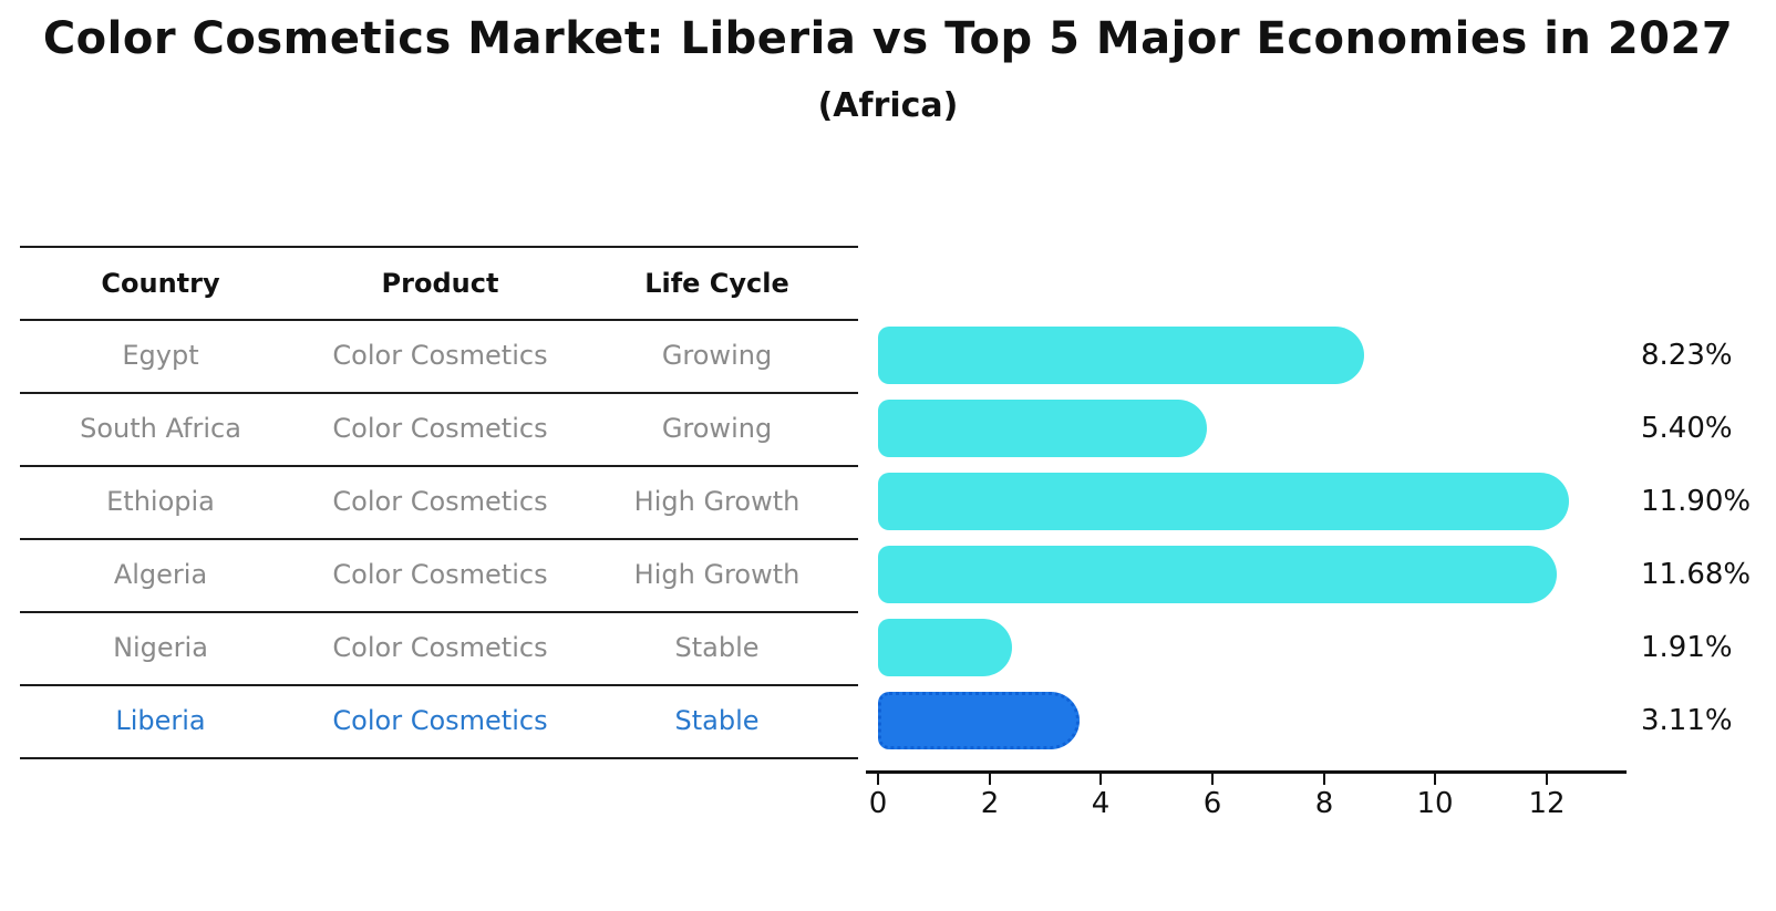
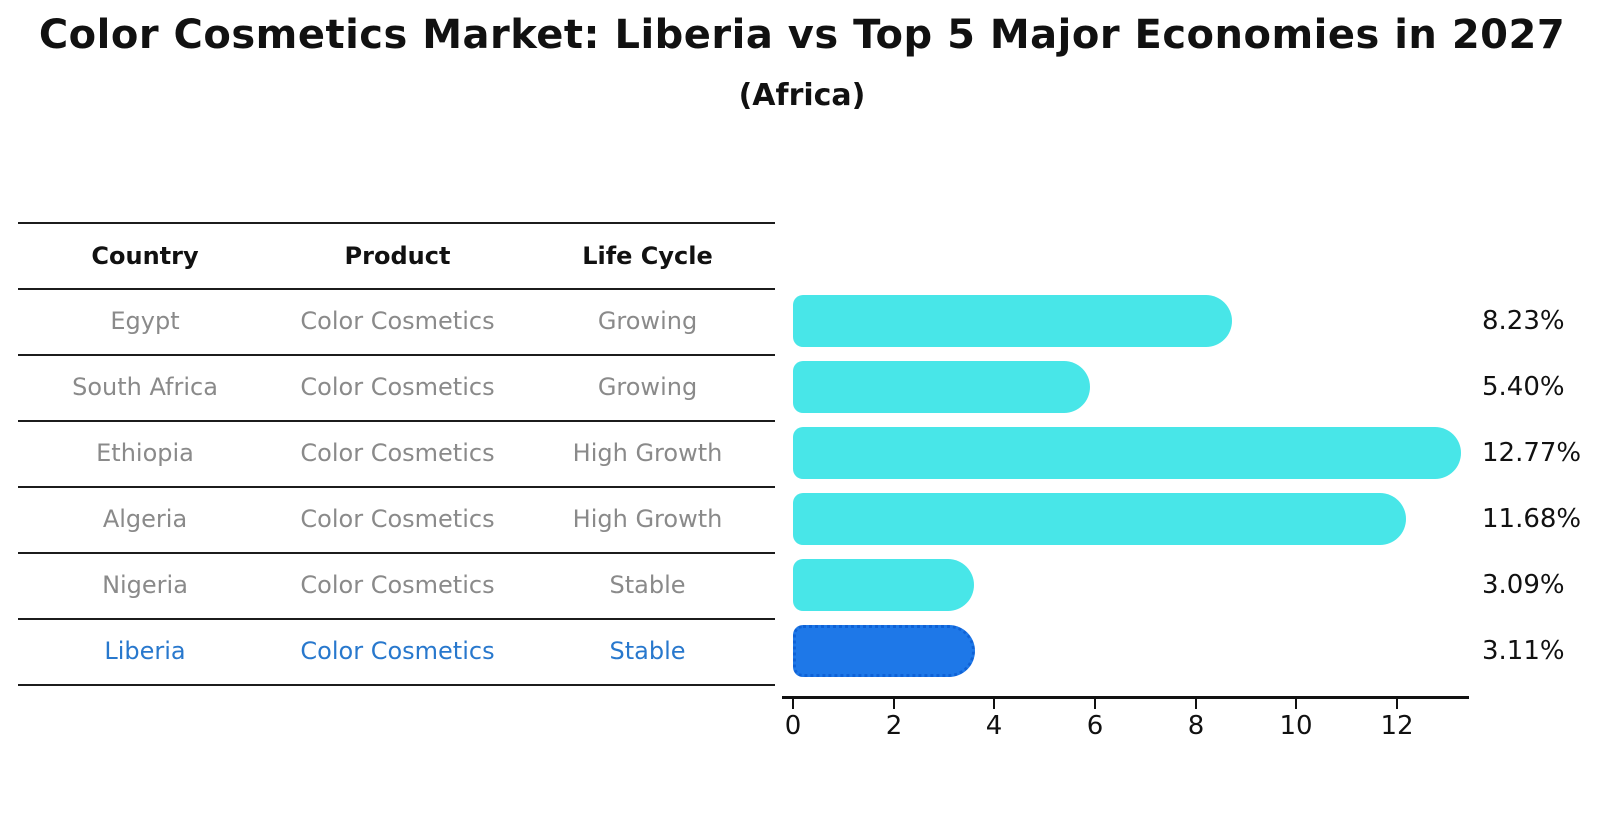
Ethiopia: 11.90% -> 12.77%
Nigeria: 1.91% -> 3.09%
